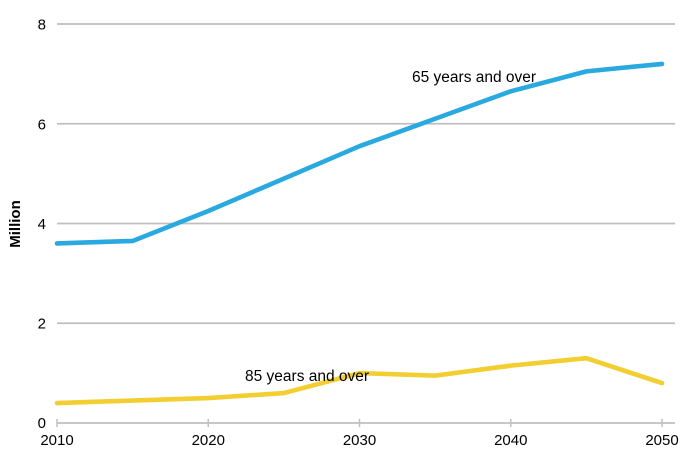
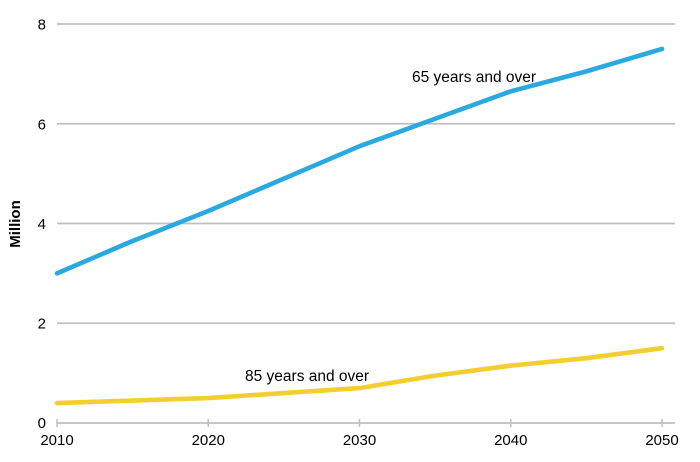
65 years and over/2010: 3.6 -> 3.0
85 years and over/2030: 1.0 -> 0.7
65 years and over/2050: 7.2 -> 7.5
85 years and over/2050: 0.8 -> 1.5
